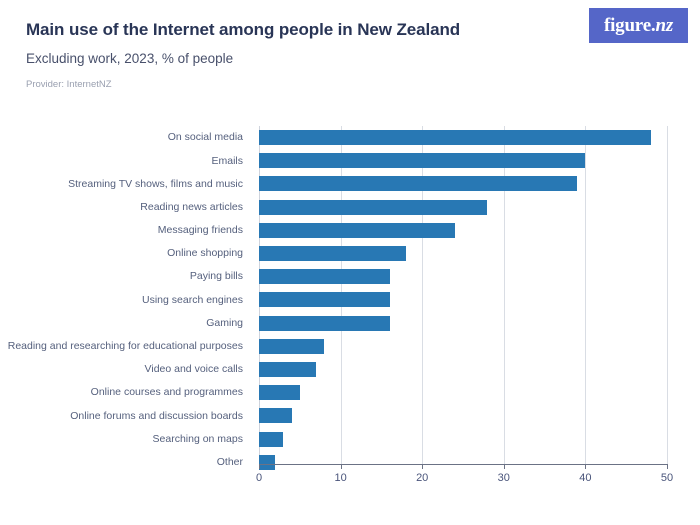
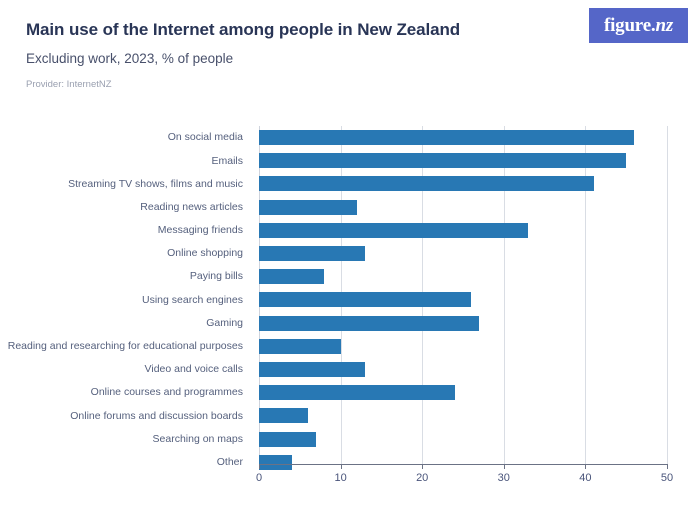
On social media: 48 -> 46
Emails: 40 -> 45
Streaming TV shows, films and music: 39 -> 41
Reading news articles: 28 -> 12
Messaging friends: 24 -> 33
Online shopping: 18 -> 13
Paying bills: 16 -> 8
Using search engines: 16 -> 26
Gaming: 16 -> 27
Reading and researching for educational purposes: 8 -> 10
Video and voice calls: 7 -> 13
Online courses and programmes: 5 -> 24
Online forums and discussion boards: 4 -> 6
Searching on maps: 3 -> 7
Other: 2 -> 4
